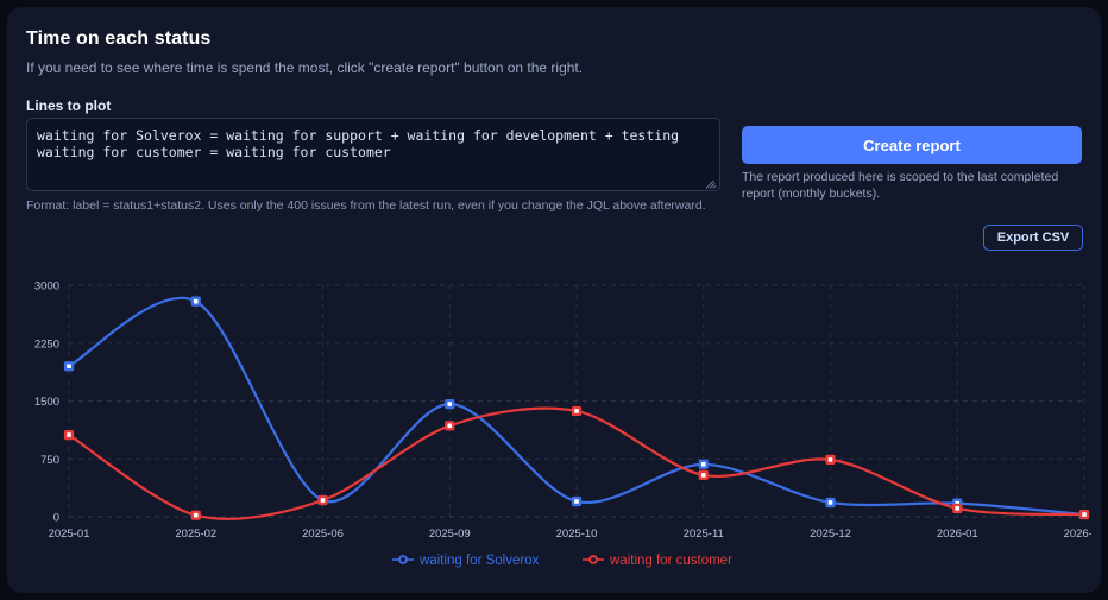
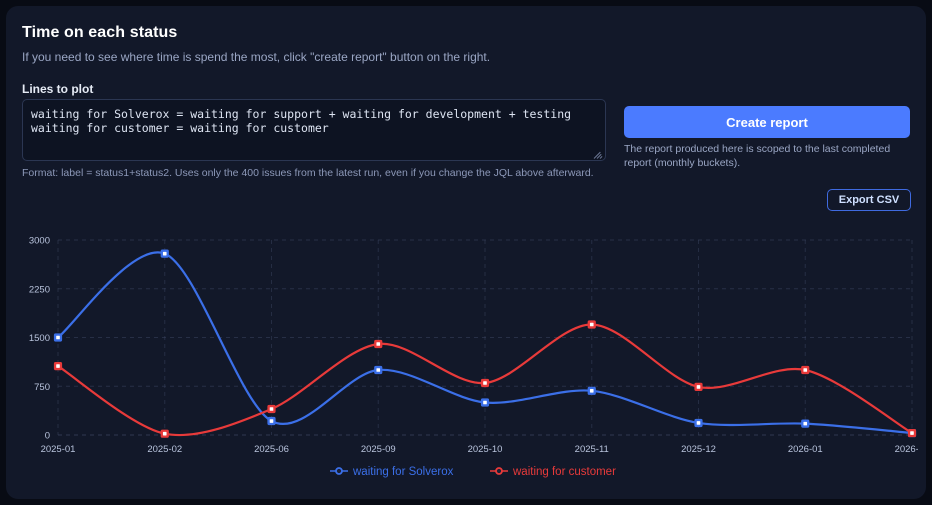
waiting for Solverox/2025-01: 2000 -> 1500
waiting for customer/2025-06: 200 -> 400
waiting for Solverox/2025-09: 1500 -> 1000
waiting for customer/2025-09: 1200 -> 1400
waiting for Solverox/2025-10: 200 -> 500
waiting for customer/2025-10: 1400 -> 800
waiting for customer/2025-11: 500 -> 1700
waiting for customer/2026-01: 100 -> 1000
